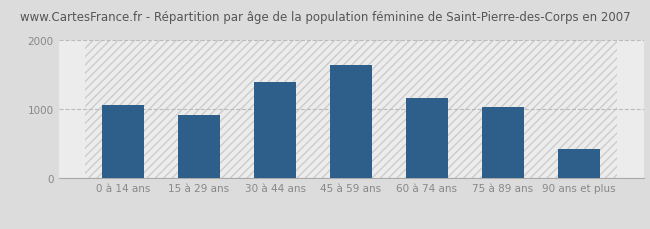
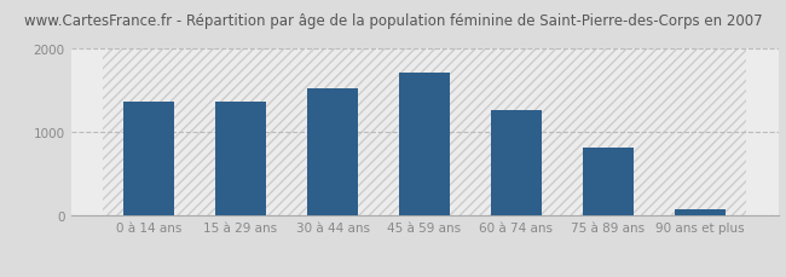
0 à 14 ans: 1060 -> 1370
15 à 29 ans: 920 -> 1370
30 à 44 ans: 1400 -> 1530
45 à 59 ans: 1640 -> 1720
60 à 74 ans: 1160 -> 1260
75 à 89 ans: 1040 -> 820
90 ans et plus: 420 -> 80
